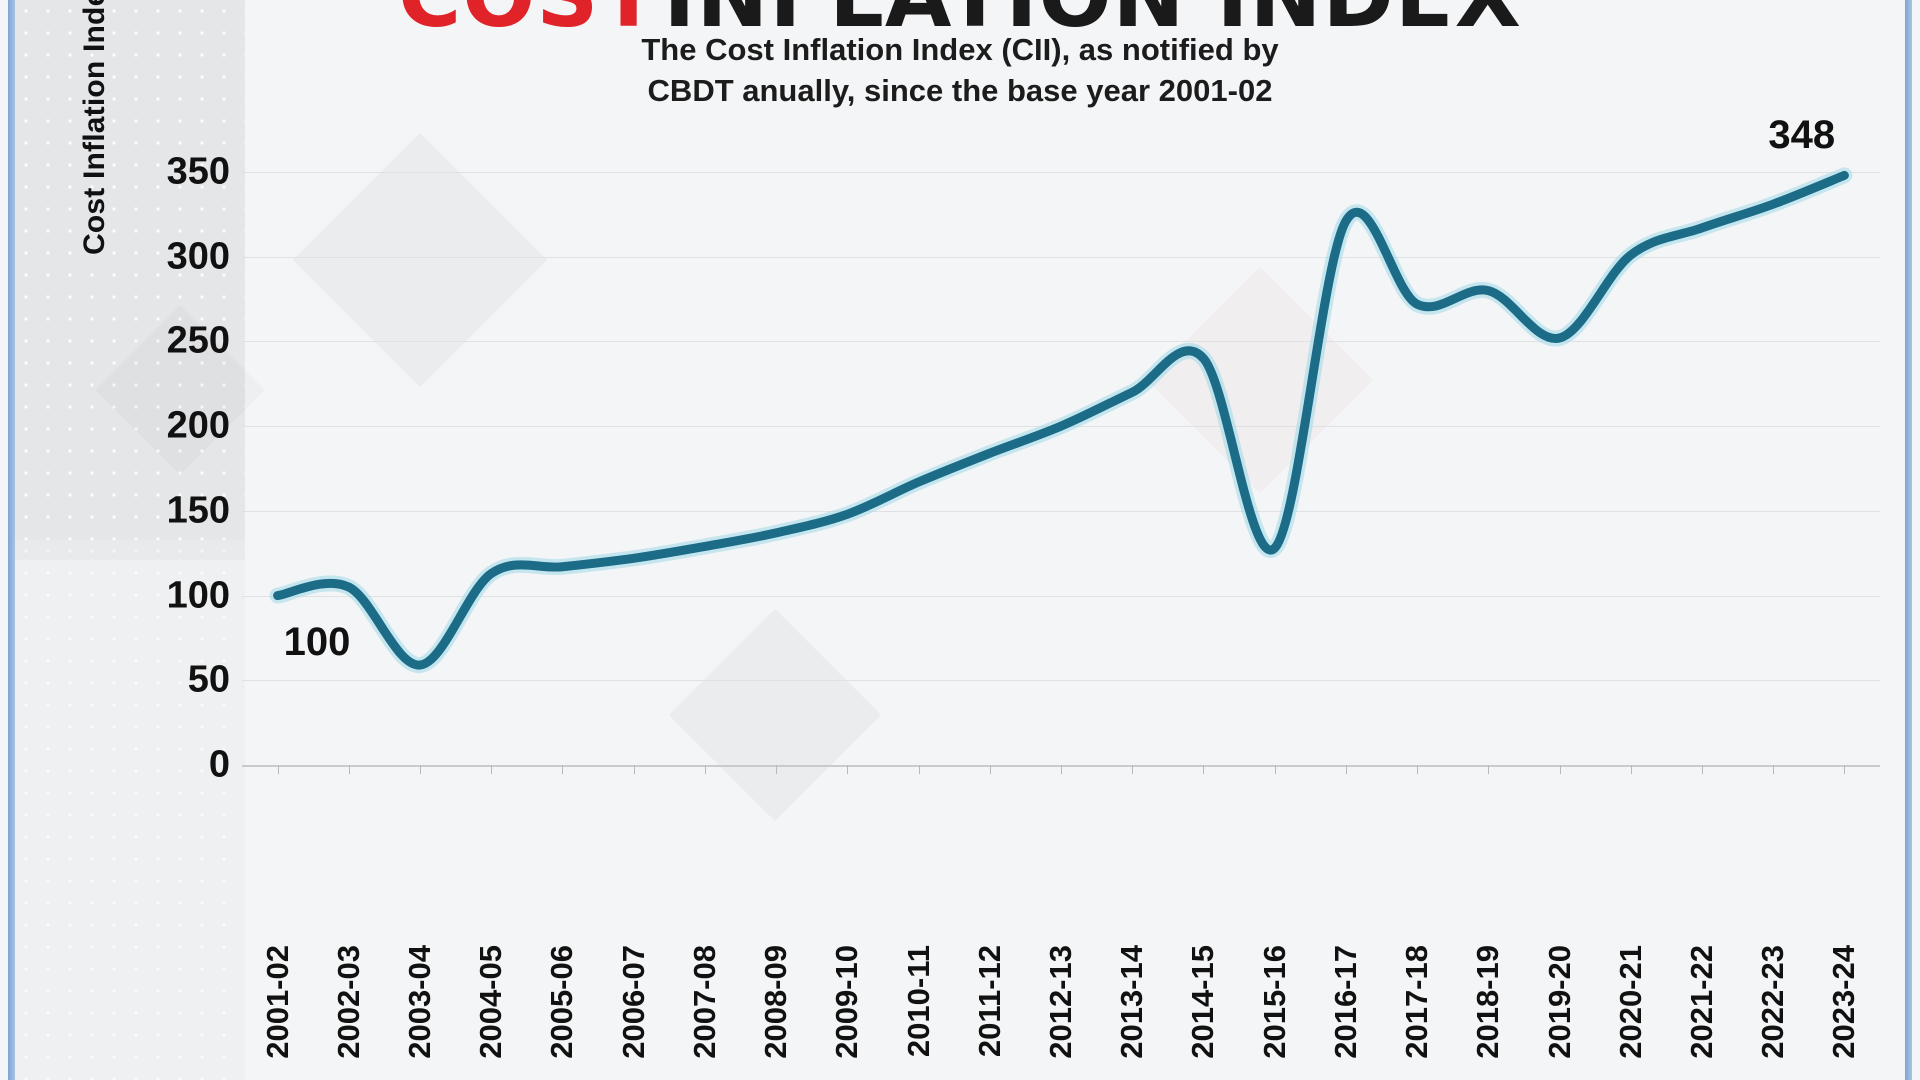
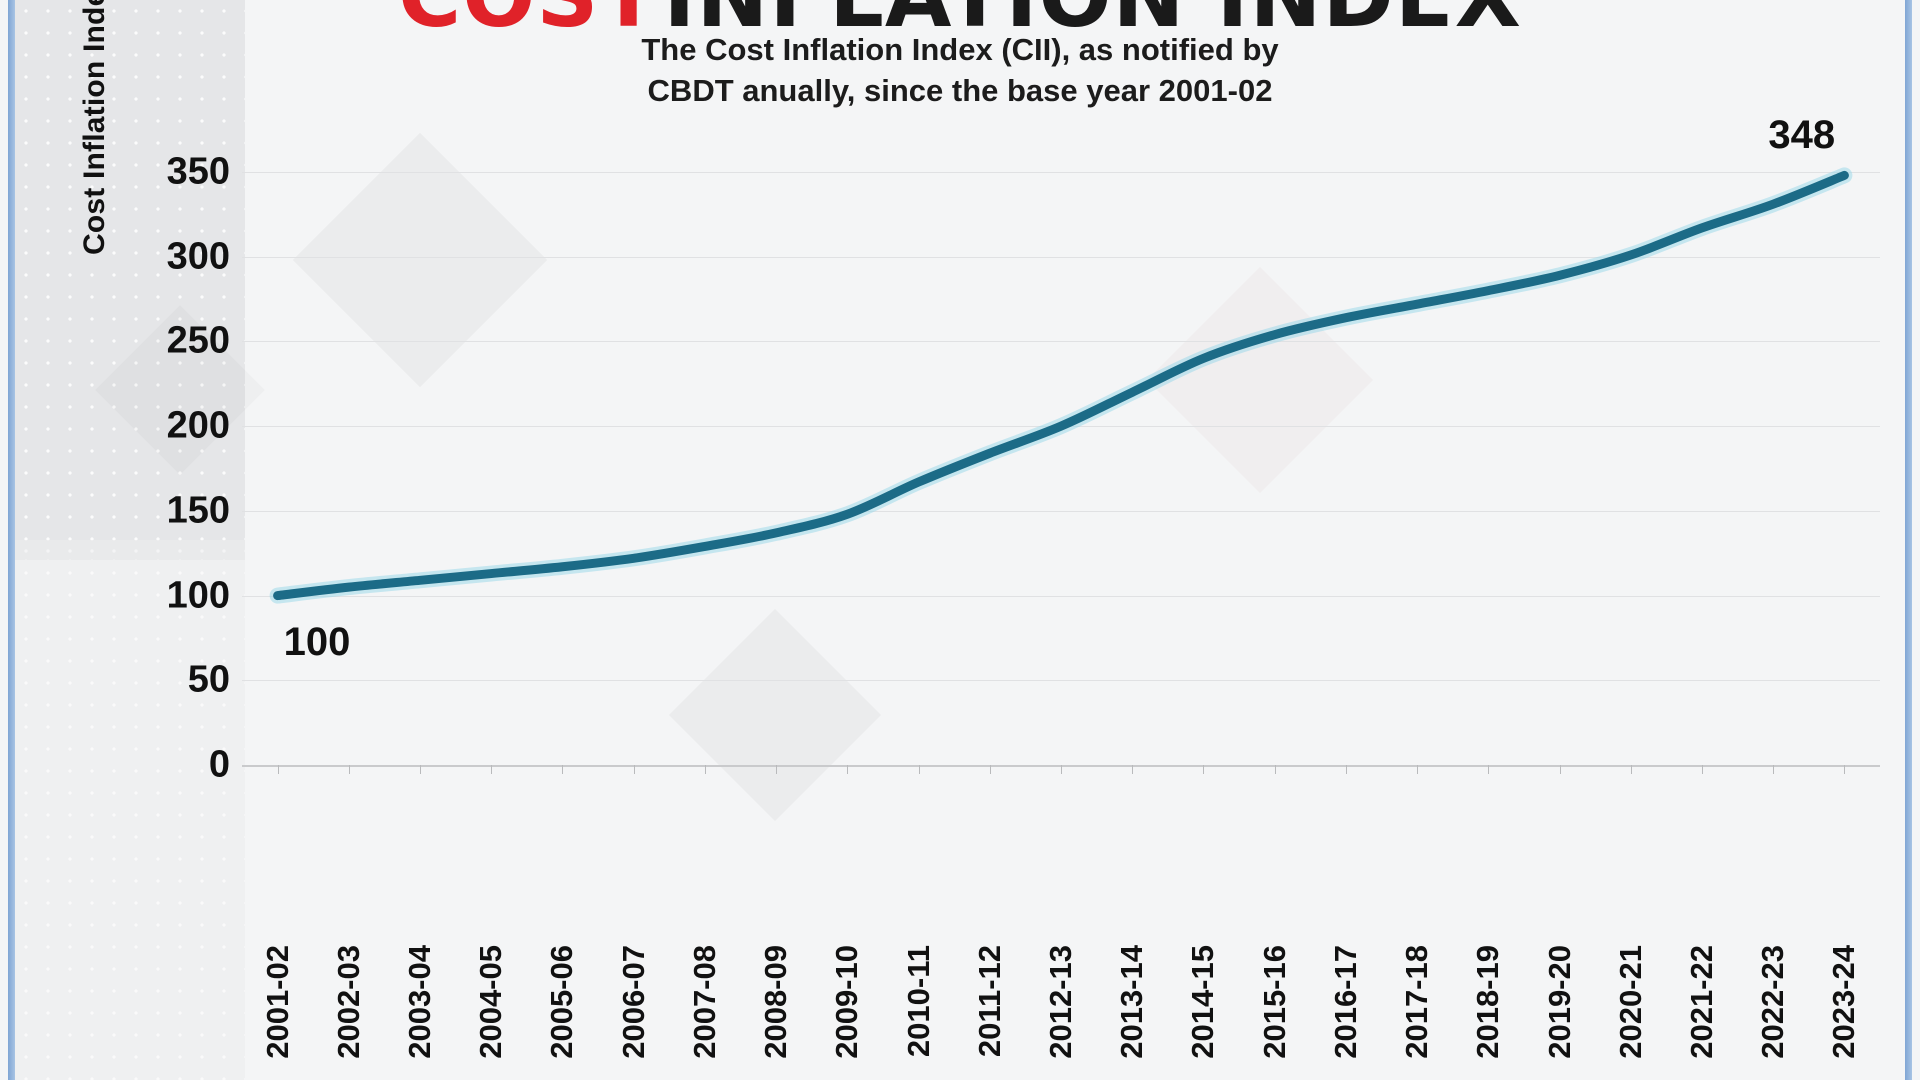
2003-04: 59 -> 109
2015-16: 128 -> 254
2016-17: 321 -> 264
2019-20: 252 -> 289
